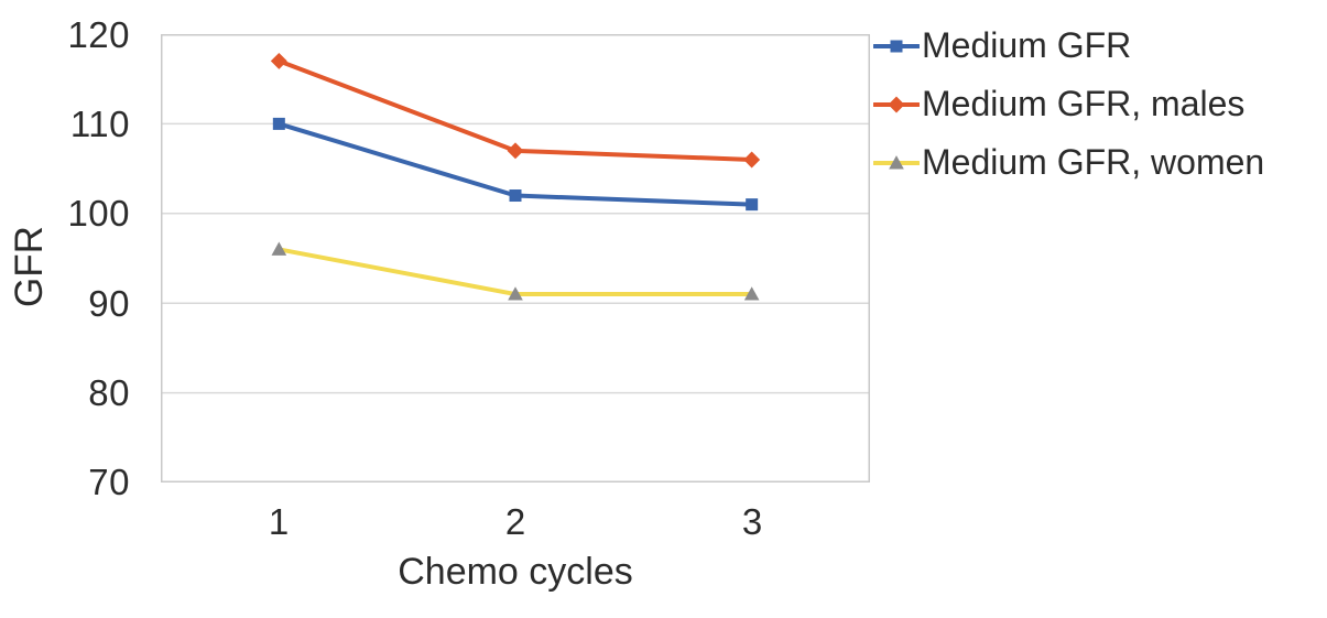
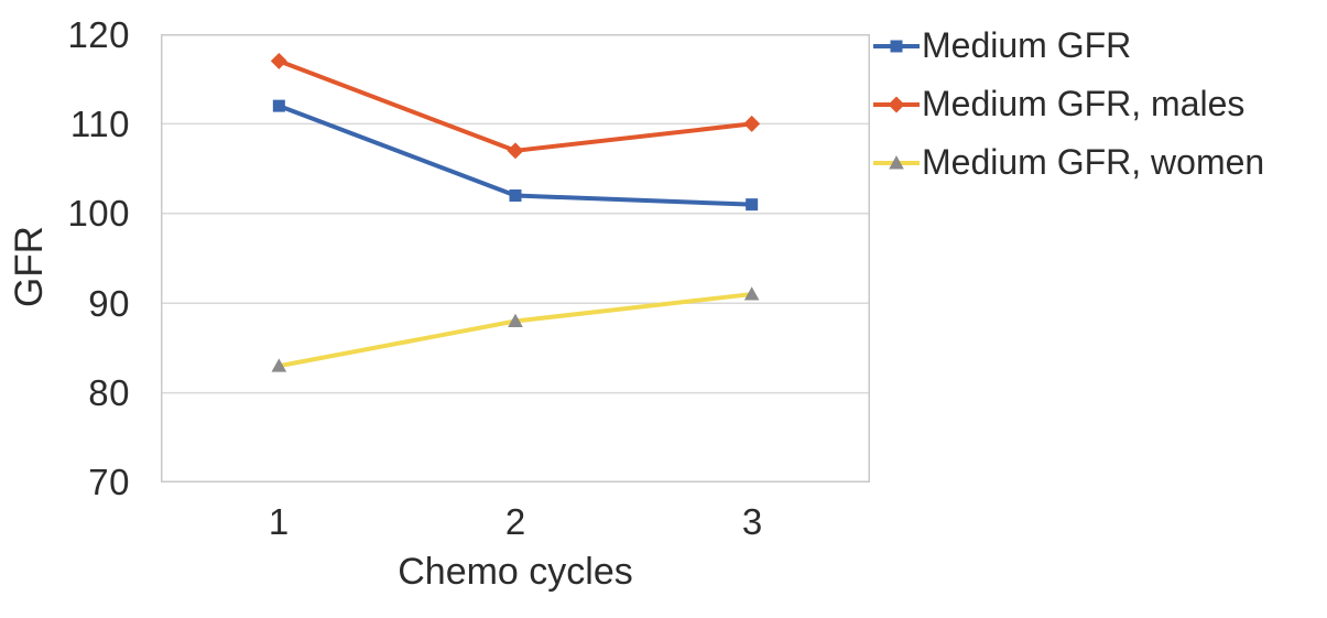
Medium GFR/1: 110 -> 112
Medium GFR, women/1: 96 -> 83
Medium GFR, women/2: 91 -> 88
Medium GFR, males/3: 106 -> 110
